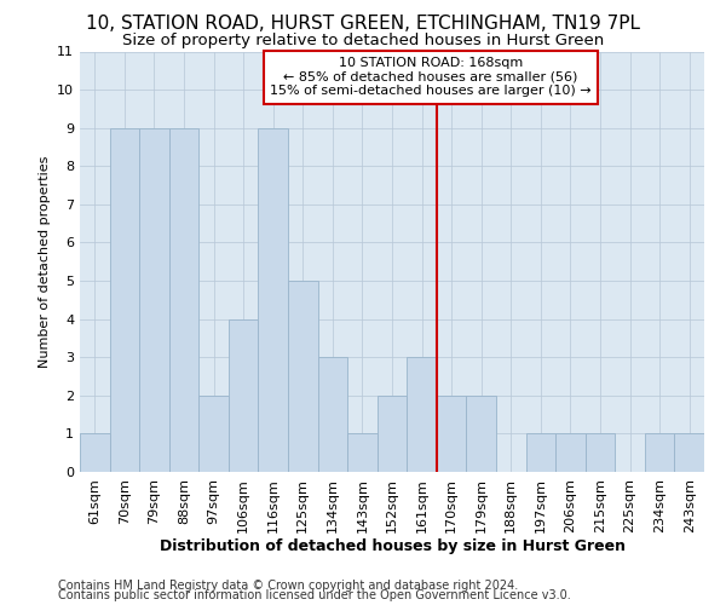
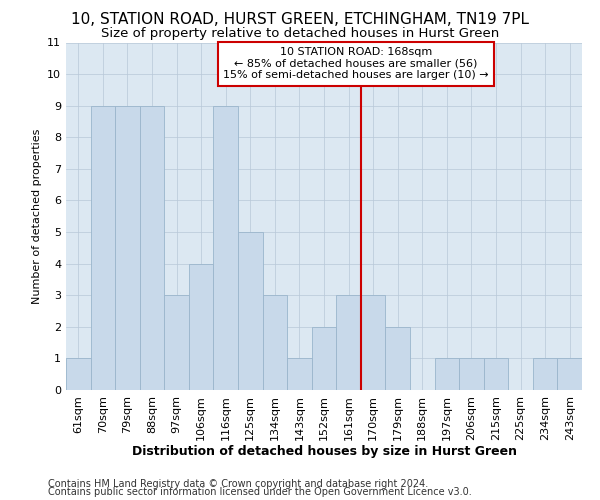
97sqm: 2 -> 3
170sqm: 2 -> 3
